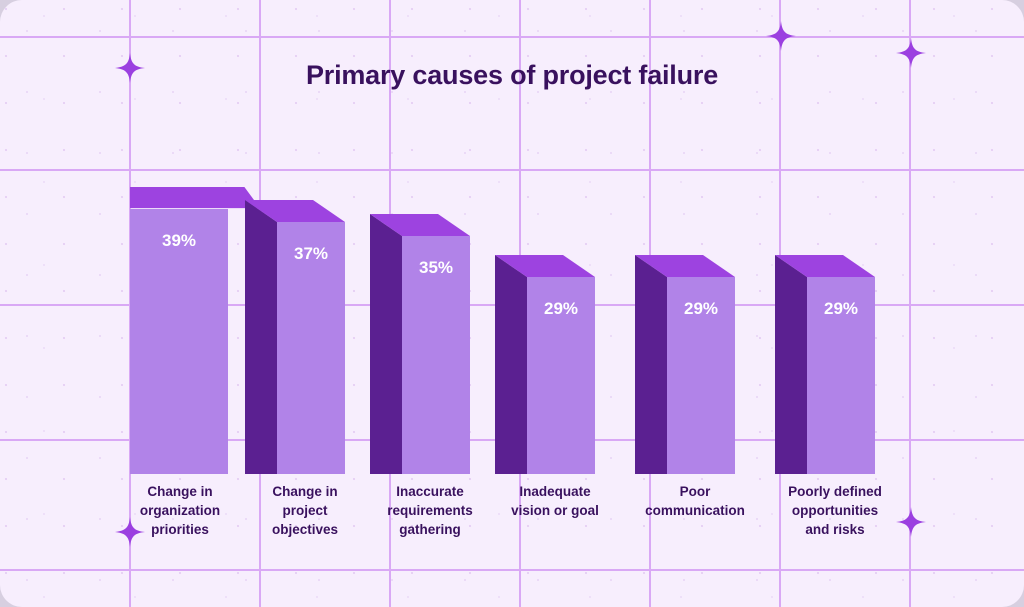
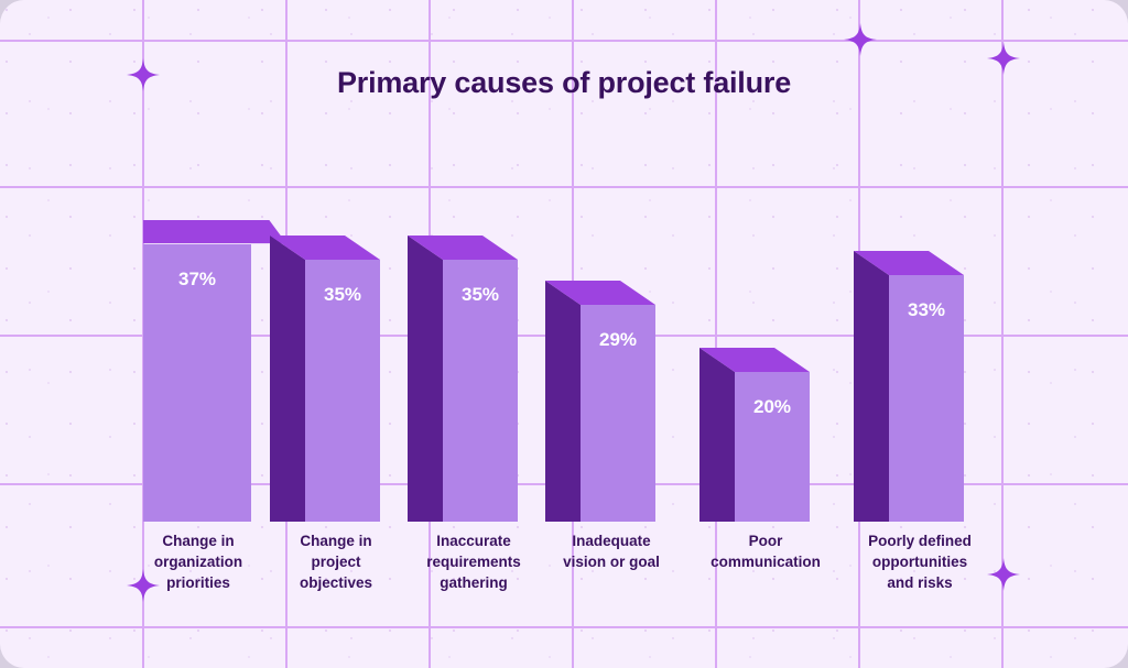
Change in organization priorities: 39% -> 37%
Change in project objectives: 37% -> 35%
Poor communication: 29% -> 20%
Poorly defined opportunities and risks: 29% -> 33%
